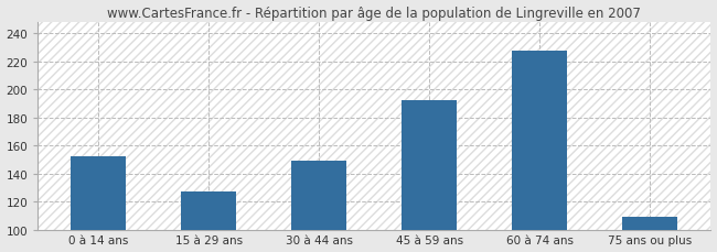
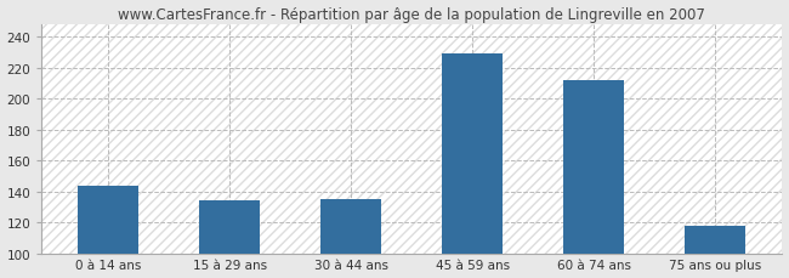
0 à 14 ans: 152 -> 144
15 à 29 ans: 127 -> 134
30 à 44 ans: 149 -> 135
45 à 59 ans: 192 -> 229
60 à 74 ans: 228 -> 212
75 ans ou plus: 109 -> 118
